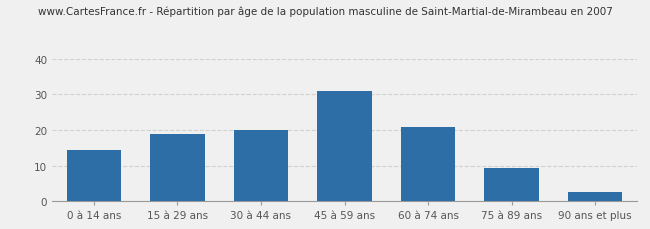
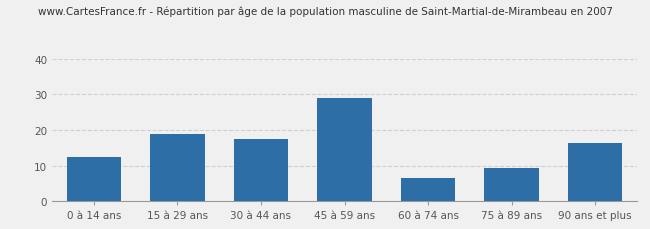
0 à 14 ans: 14.5 -> 12.5
30 à 44 ans: 20.0 -> 17.5
45 à 59 ans: 31.0 -> 29.0
60 à 74 ans: 21.0 -> 6.5
90 ans et plus: 2.5 -> 16.5
